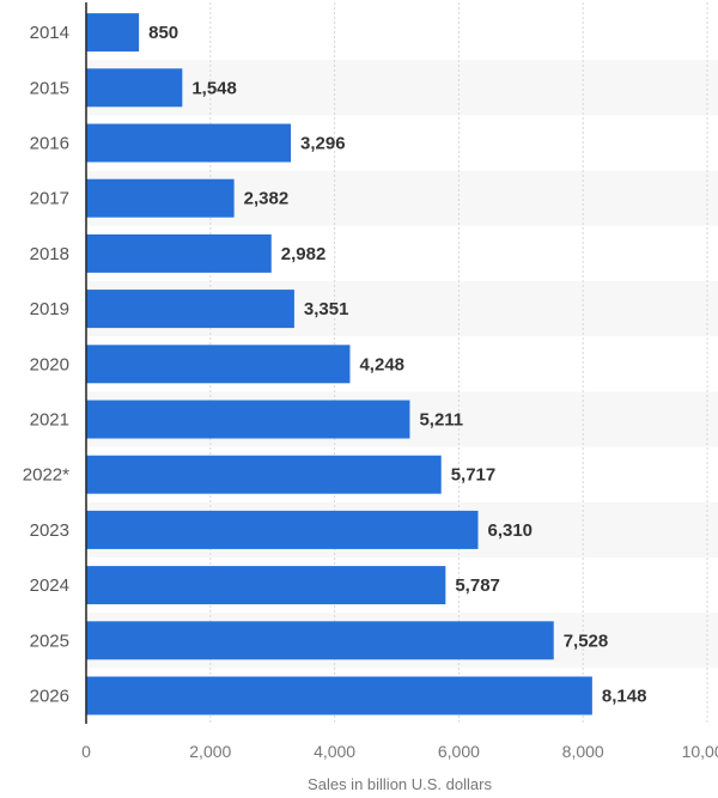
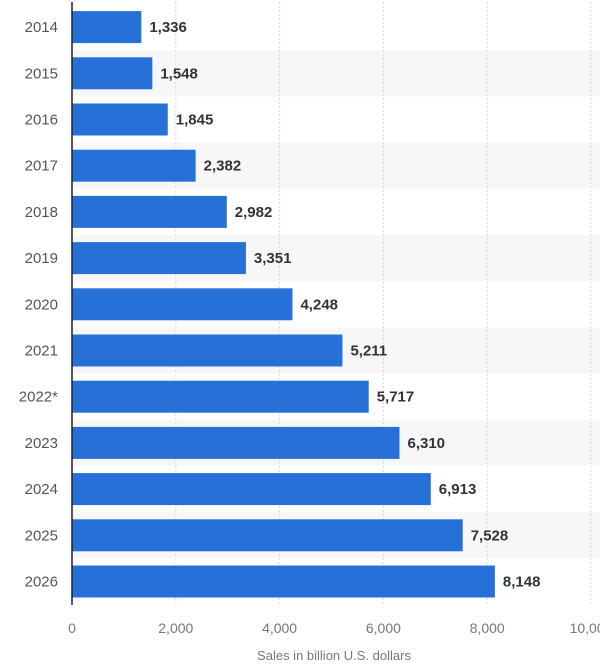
2014: 850 -> 1,336
2016: 3,296 -> 1,845
2024: 5,787 -> 6,913
